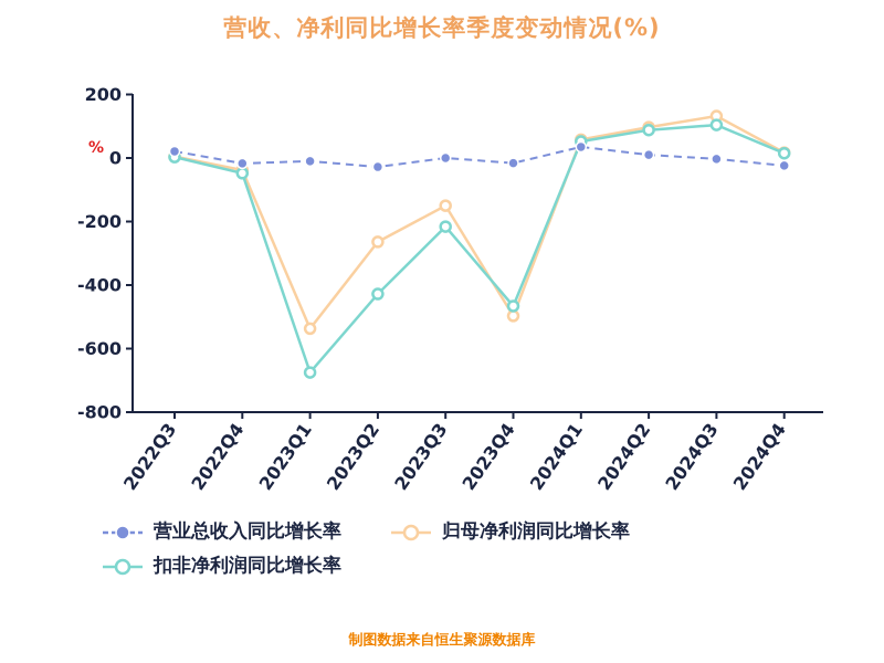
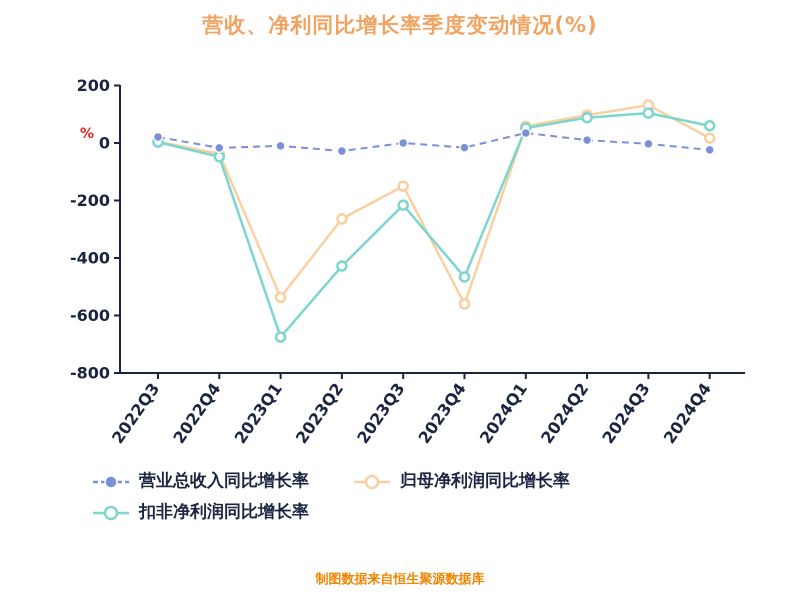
归母净利润同比增长率/2023Q4: -500 -> -560
扣非净利润同比增长率/2024Q4: 20 -> 60
